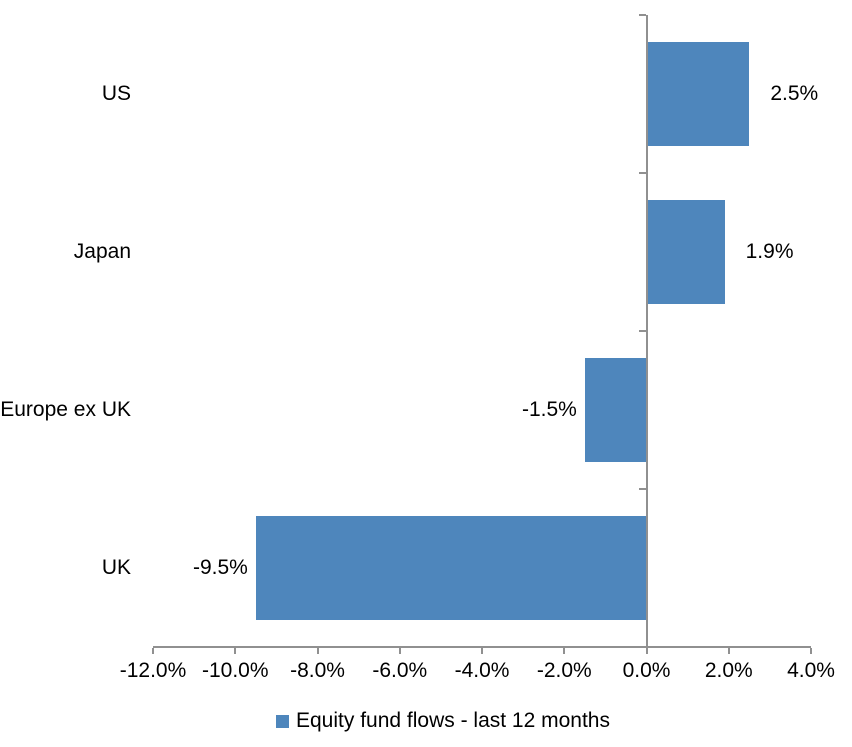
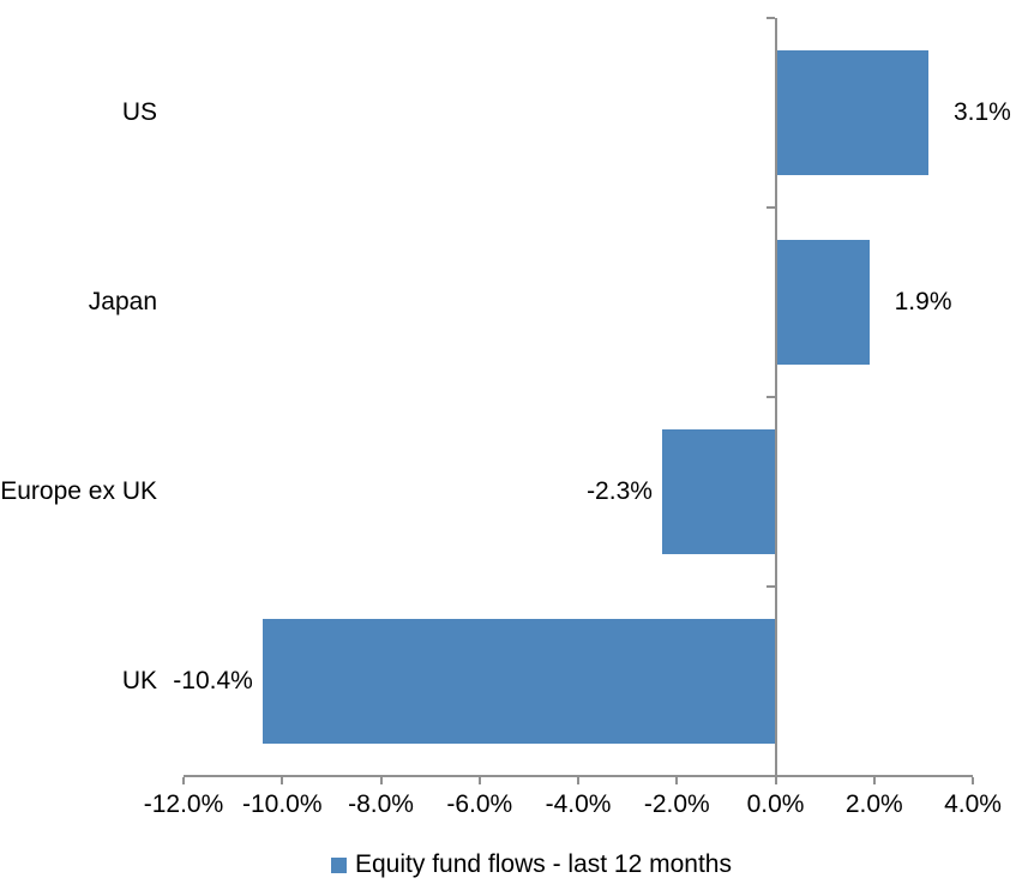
US: 2.5% -> 3.1%
Europe ex UK: -1.5% -> -2.3%
UK: -9.5% -> -10.4%
